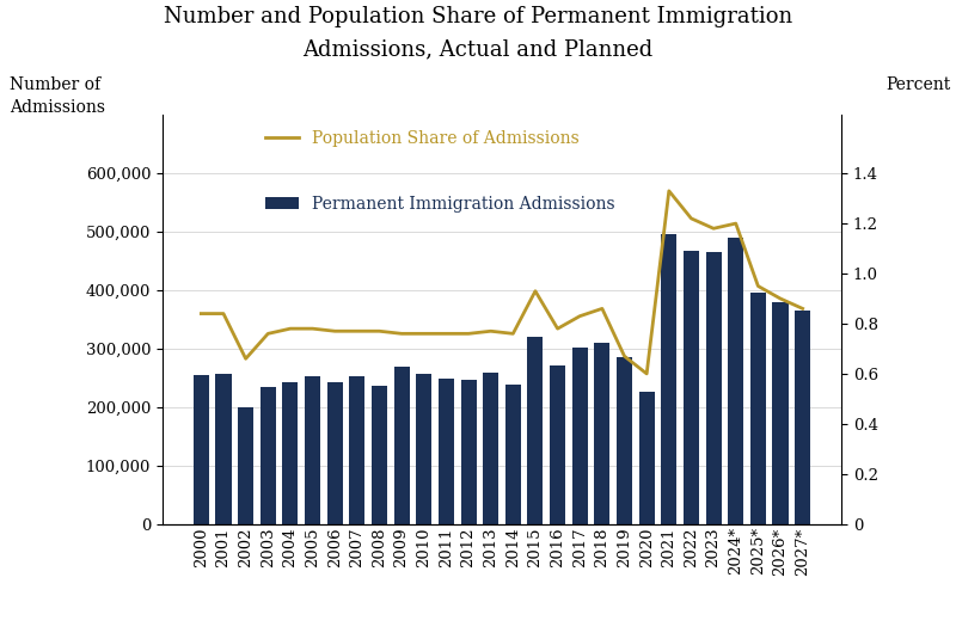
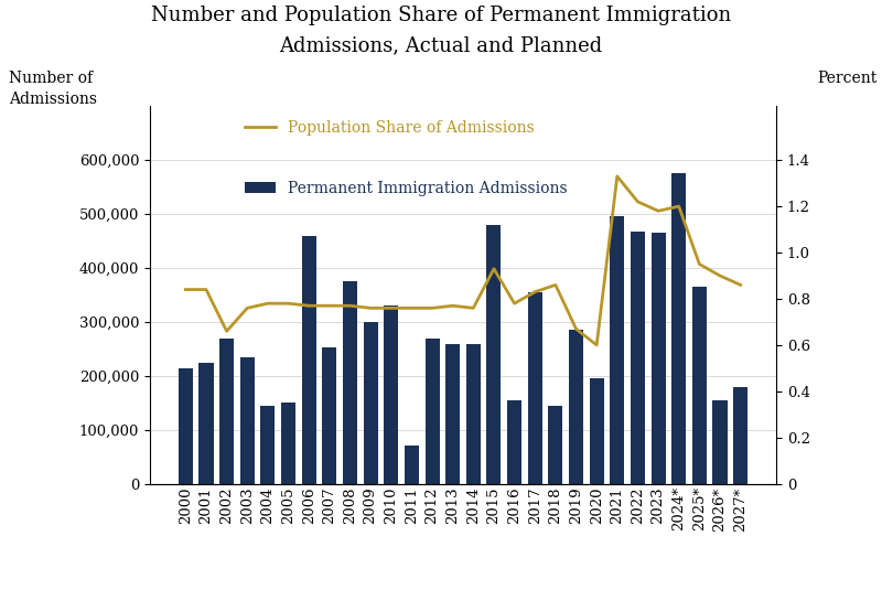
Permanent Immigration Admissions/2000: 255,000 -> 215,000
Permanent Immigration Admissions/2001: 256,000 -> 225,000
Permanent Immigration Admissions/2002: 200,000 -> 270,000
Permanent Immigration Admissions/2004: 242,000 -> 145,000
Permanent Immigration Admissions/2005: 253,000 -> 150,000
Permanent Immigration Admissions/2006: 242,000 -> 460,000
Permanent Immigration Admissions/2008: 237,000 -> 375,000
Permanent Immigration Admissions/2009: 270,000 -> 300,000
Permanent Immigration Admissions/2010: 257,000 -> 330,000
Permanent Immigration Admissions/2011: 248,000 -> 70,000
Permanent Immigration Admissions/2012: 247,000 -> 270,000
Permanent Immigration Admissions/2014: 238,000 -> 260,000
Permanent Immigration Admissions/2015: 320,000 -> 480,000
Permanent Immigration Admissions/2016: 272,000 -> 155,000
Permanent Immigration Admissions/2017: 302,000 -> 355,000
Permanent Immigration Admissions/2018: 310,000 -> 145,000
Permanent Immigration Admissions/2020: 226,000 -> 195,000
Permanent Immigration Admissions/2024*: 490,000 -> 575,000
Permanent Immigration Admissions/2025*: 395,000 -> 365,000
Permanent Immigration Admissions/2026*: 380,000 -> 155,000
Permanent Immigration Admissions/2027*: 365,000 -> 180,000
